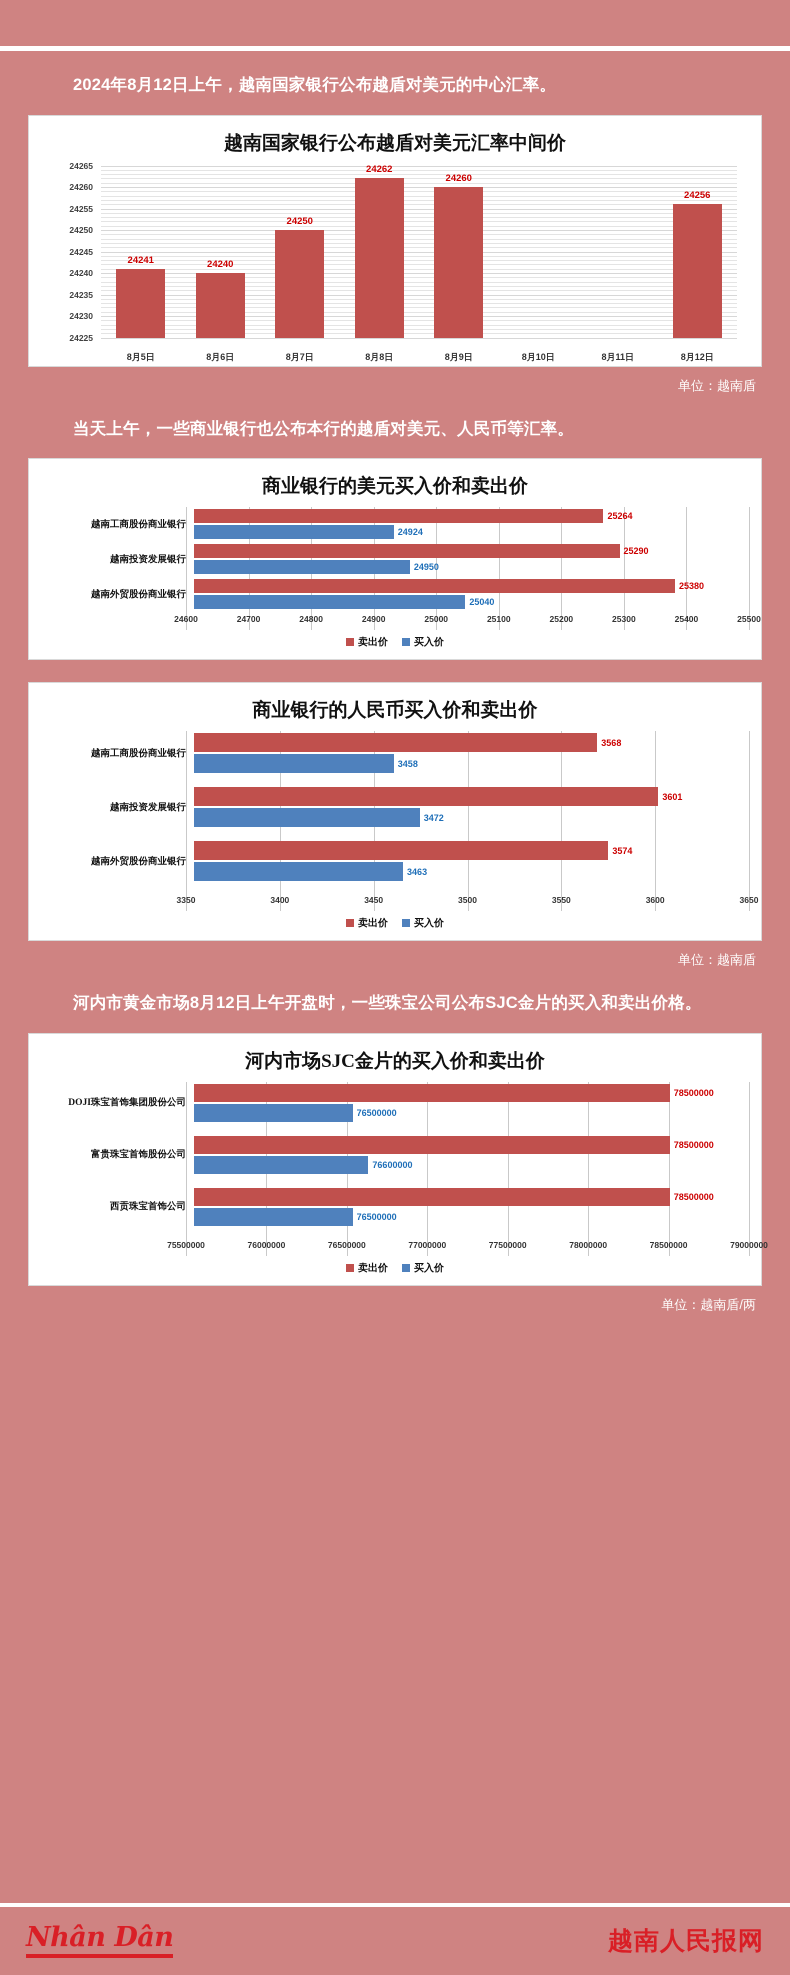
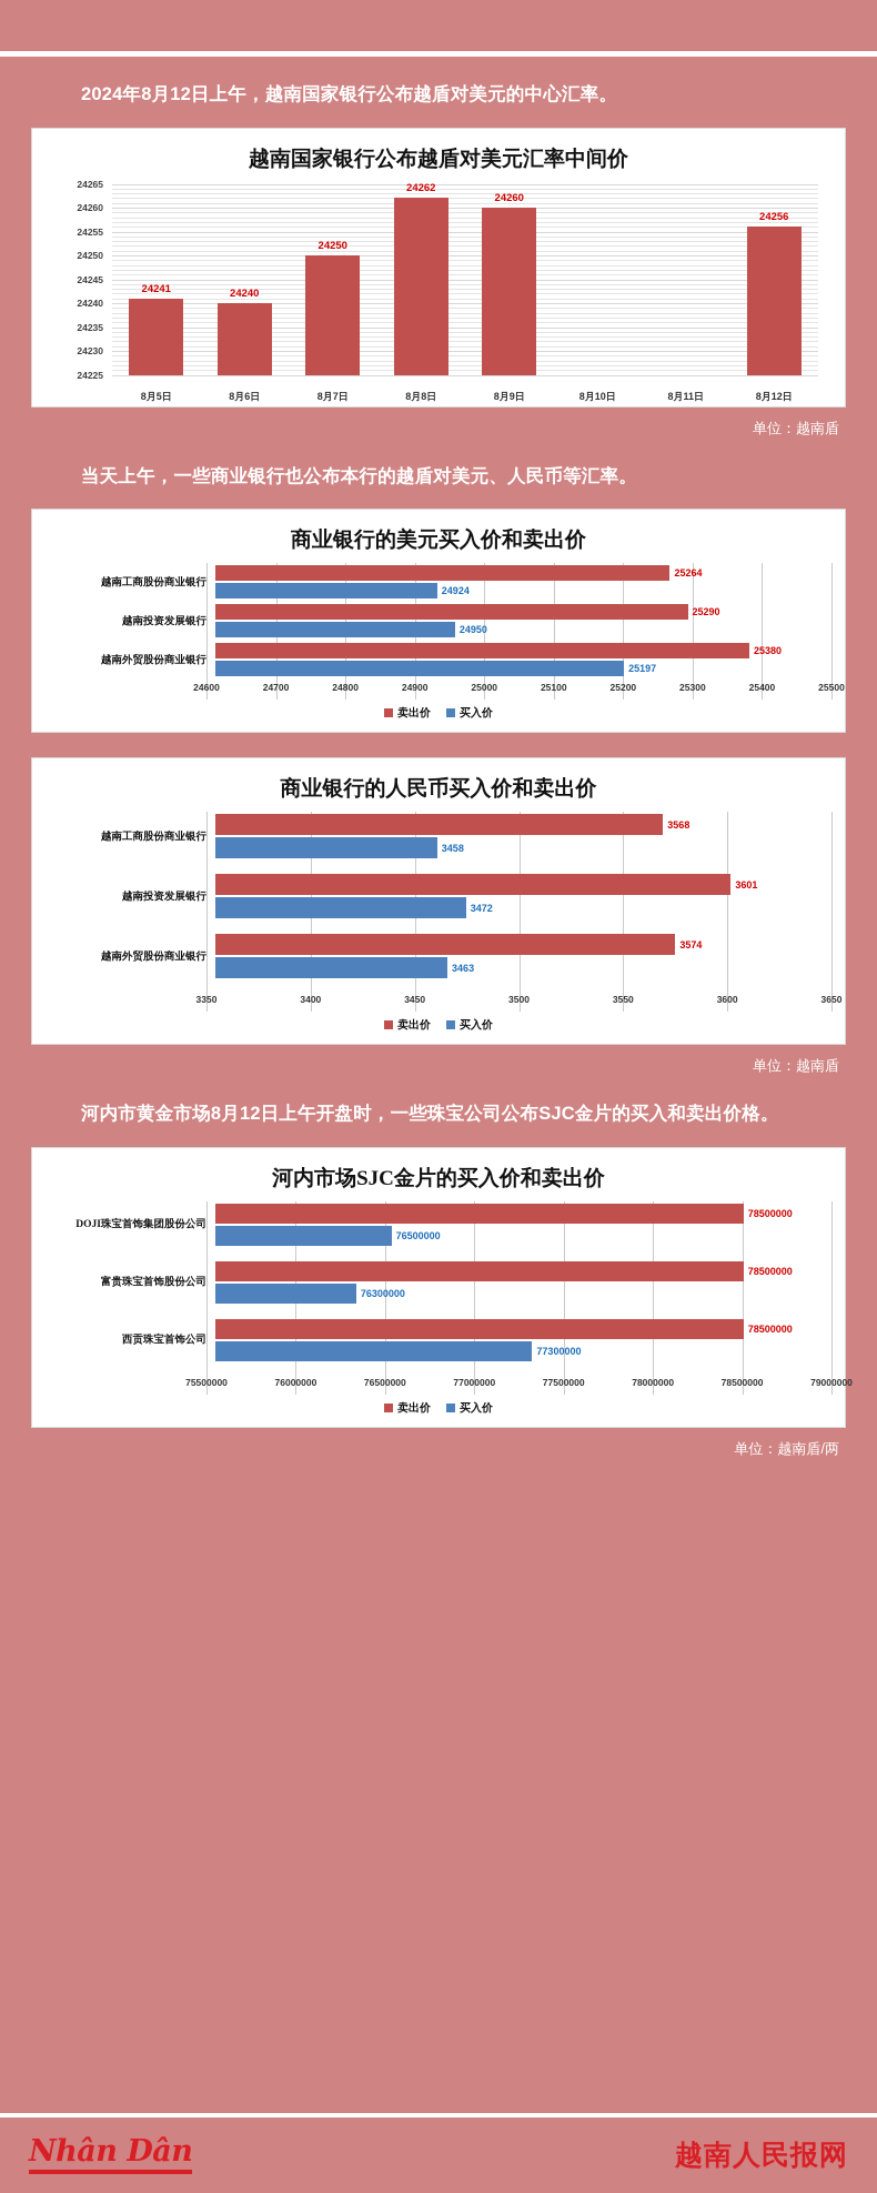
商业银行的美元买入价和卖出价/买入价/越南外贸股份商业银行: 25040 -> 25197
河内市场SJC金片的买入价和卖出价/买入价/富贵珠宝首饰股份公司: 76600000 -> 76300000
河内市场SJC金片的买入价和卖出价/买入价/西贡珠宝首饰公司: 76500000 -> 77300000
